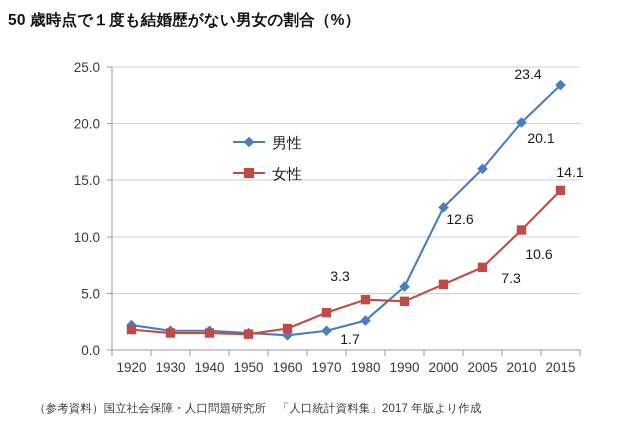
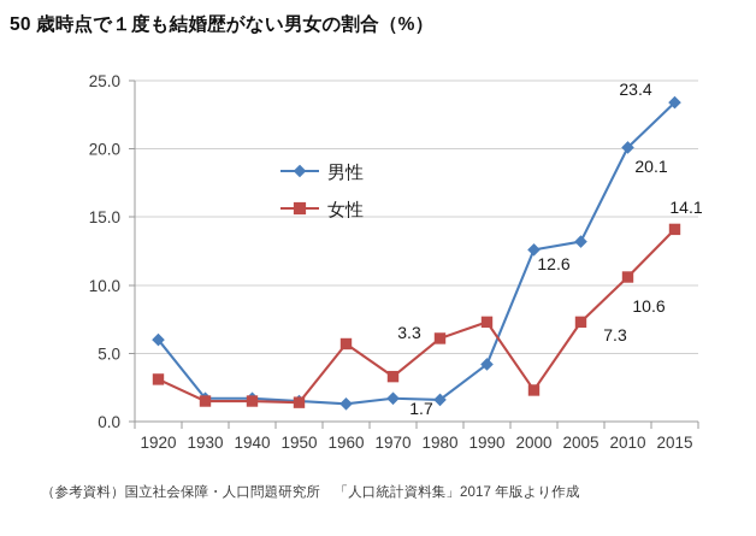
男性/1920: 2.2 -> 6.0
女性/1920: 1.8 -> 3.1
女性/1960: 1.9 -> 5.7
男性/1980: 2.6 -> 1.6
女性/1980: 4.5 -> 6.1
男性/1990: 5.6 -> 4.2
女性/1990: 4.3 -> 7.3
女性/2000: 5.8 -> 2.3
男性/2005: 16.0 -> 13.2
